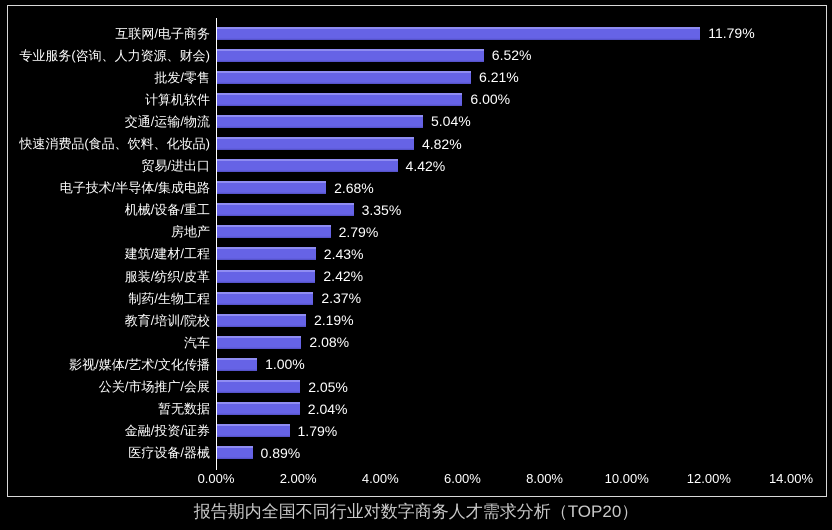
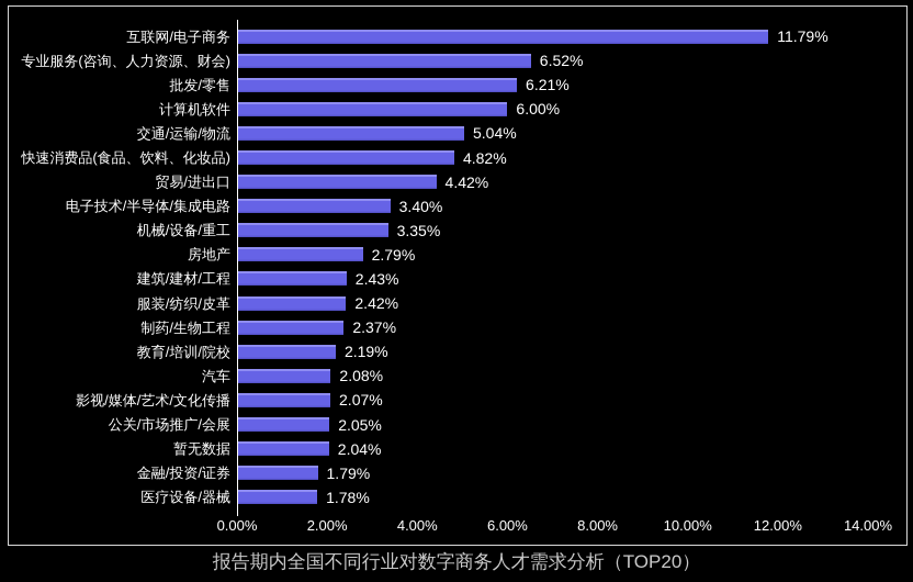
电子技术/半导体/集成电路: 2.68% -> 3.40%
影视/媒体/艺术/文化传播: 1.00% -> 2.07%
医疗设备/器械: 0.89% -> 1.78%
